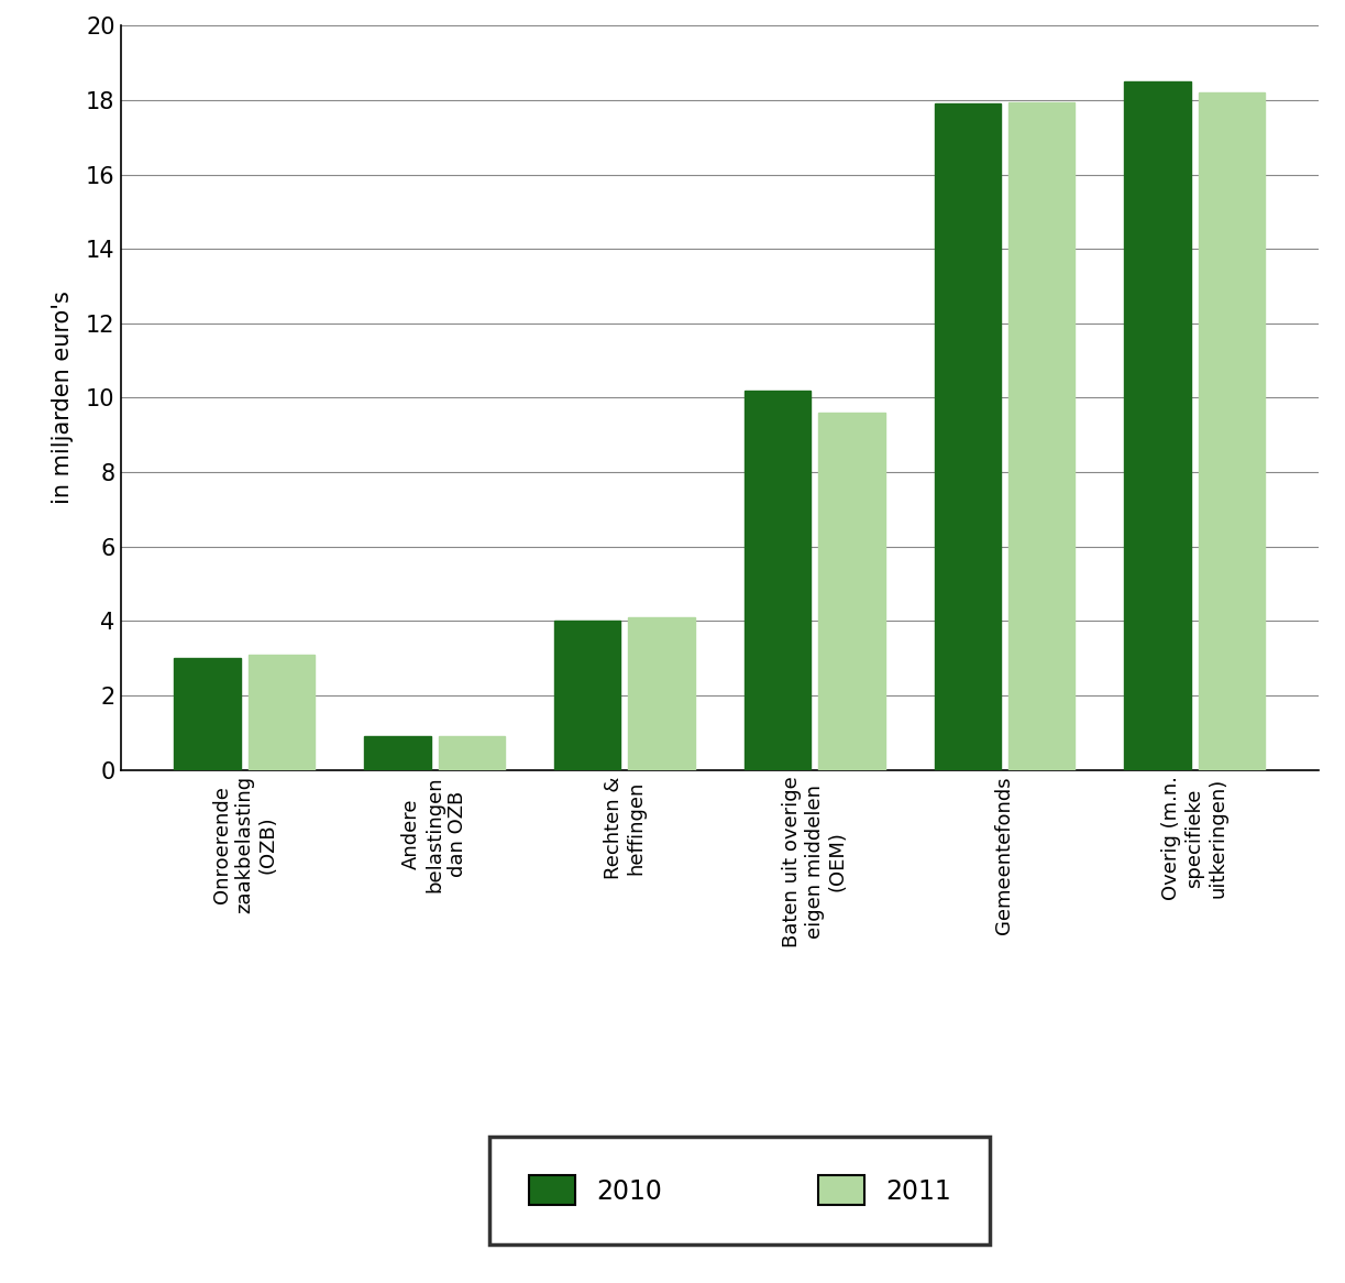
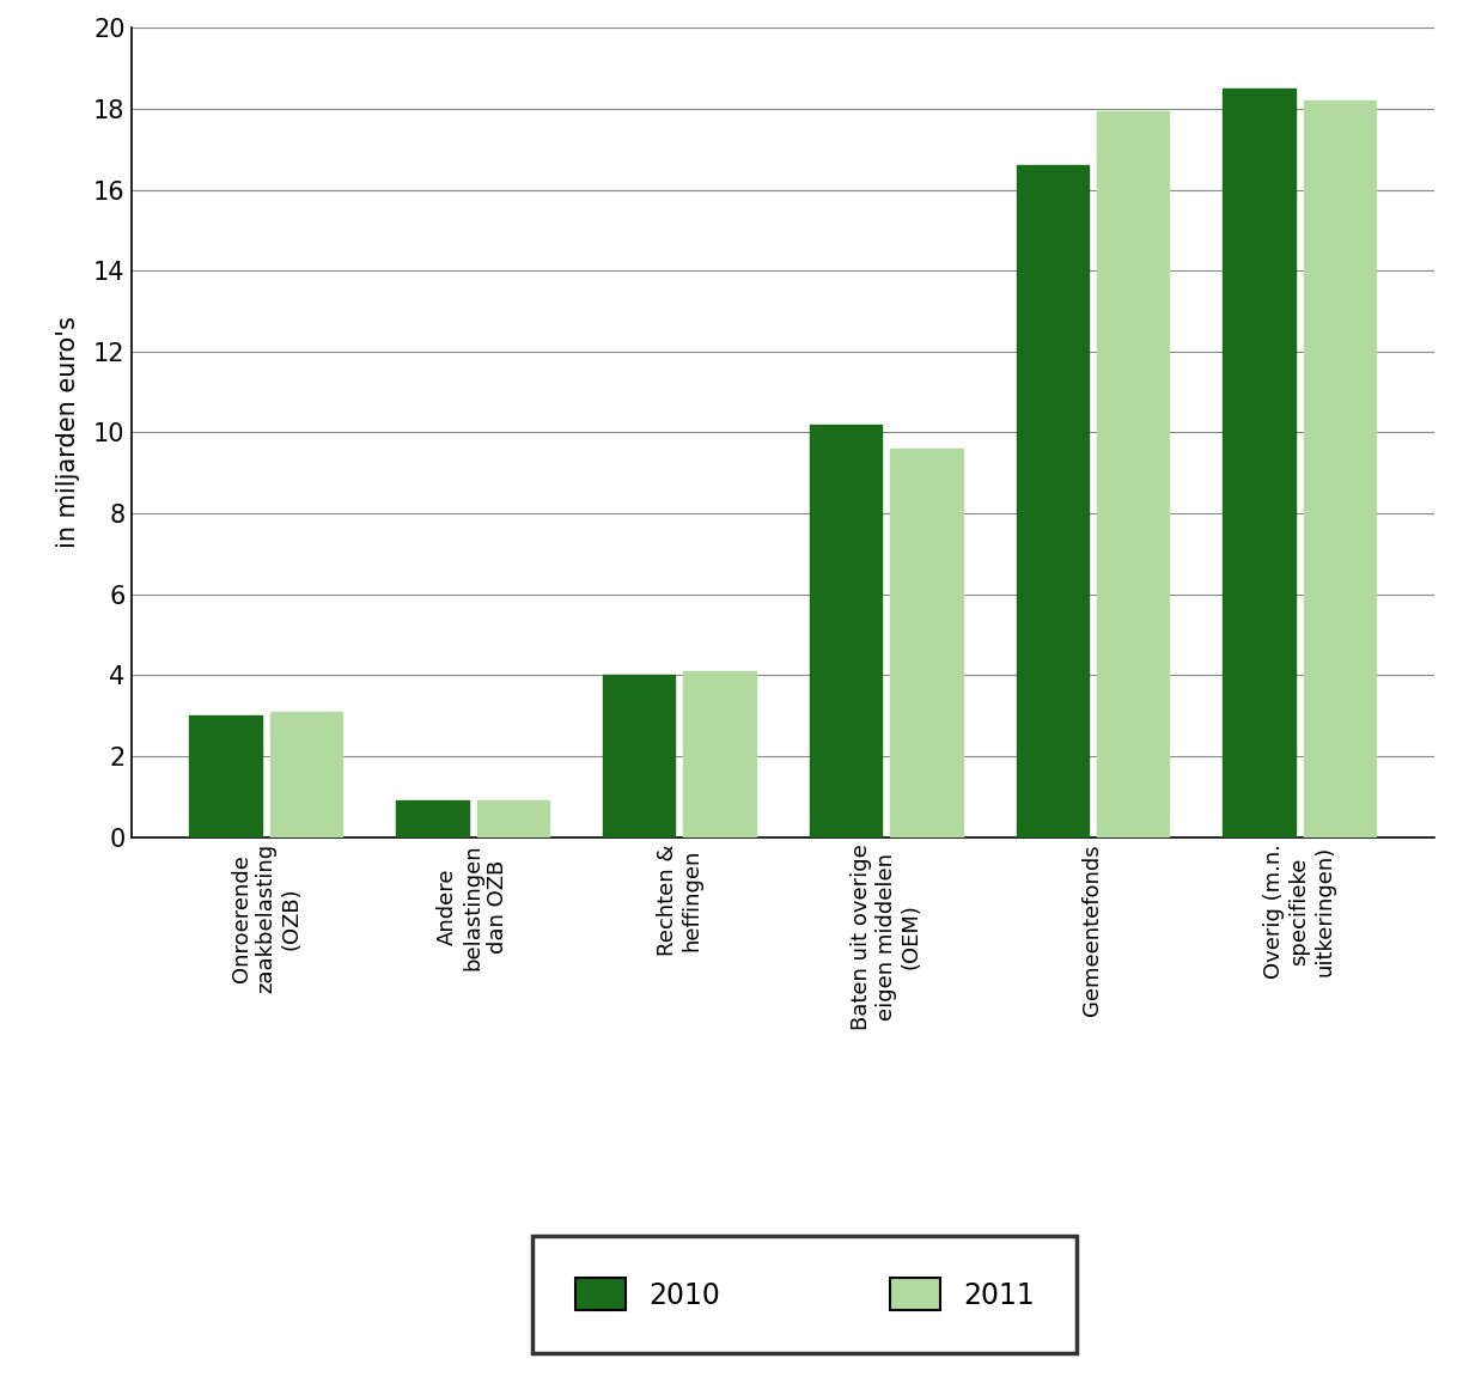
2010/Gemeentefonds: 17.9 -> 16.6
